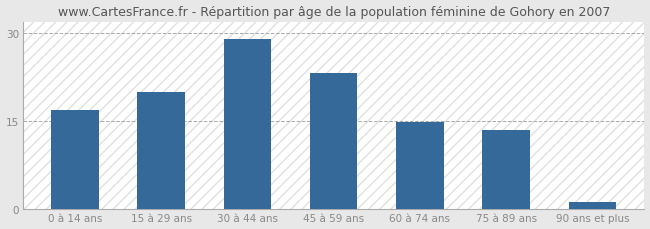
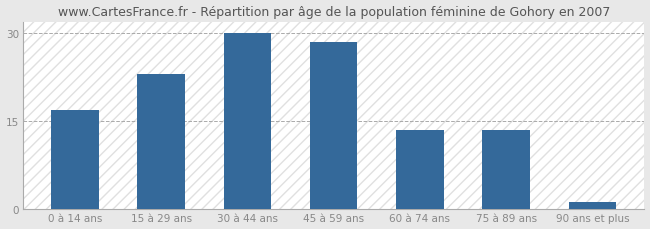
15 à 29 ans: 20.0 -> 23.0
30 à 44 ans: 29.0 -> 30.0
45 à 59 ans: 23.2 -> 28.5
60 à 74 ans: 14.8 -> 13.5
